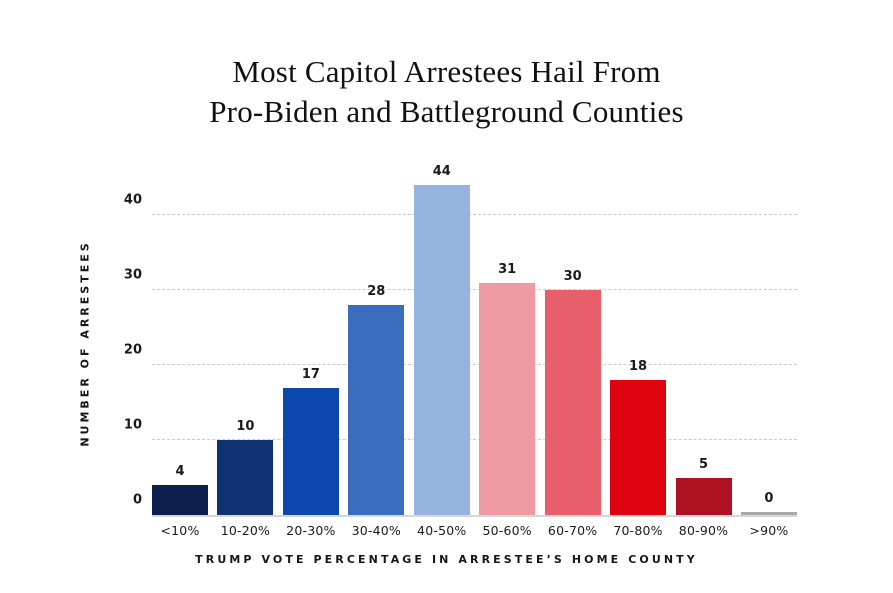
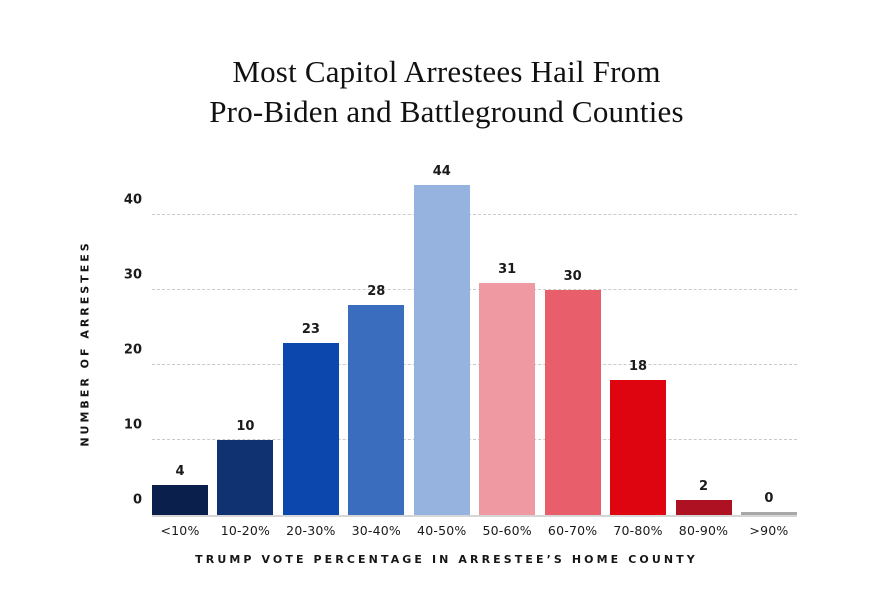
20-30%: 17 -> 23
80-90%: 5 -> 2
